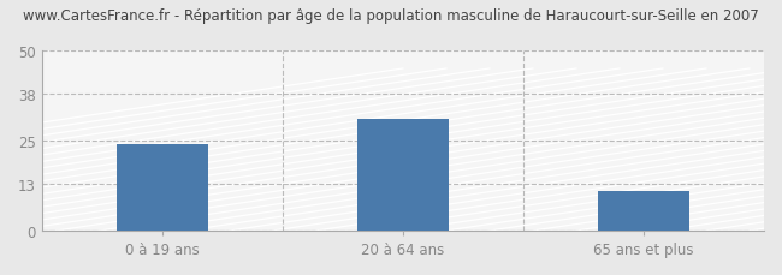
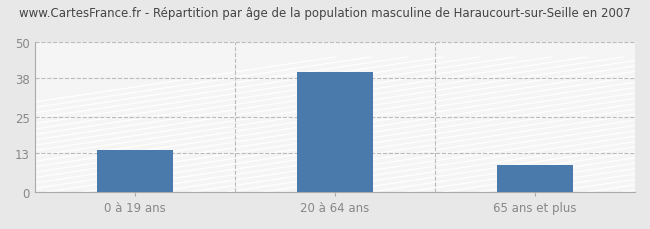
0 à 19 ans: 24 -> 14
20 à 64 ans: 31 -> 40
65 ans et plus: 11 -> 9
